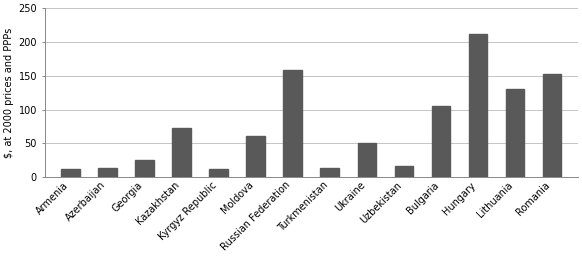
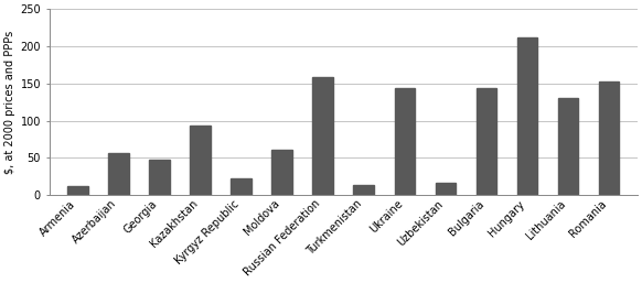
Azerbaijan: 13 -> 56
Georgia: 26 -> 48
Kazakhstan: 72 -> 94
Kyrgyz Republic: 12 -> 22
Ukraine: 50 -> 144
Bulgaria: 105 -> 144
